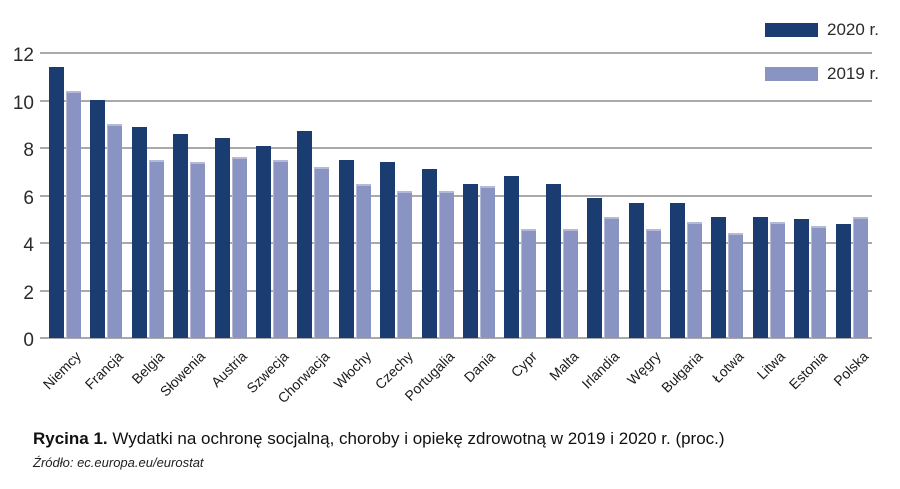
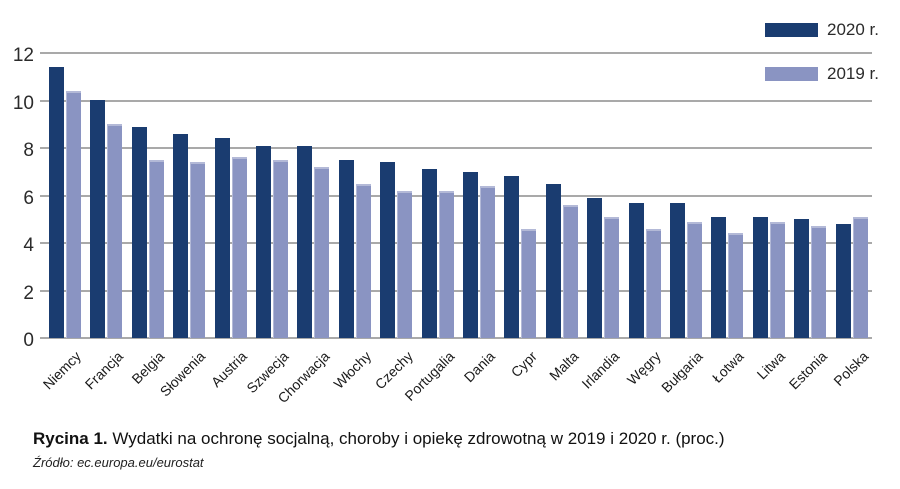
2020 r./Chorwacja: 8.7 -> 8.1
2020 r./Dania: 6.5 -> 7.0
2019 r./Malta: 4.6 -> 5.6
